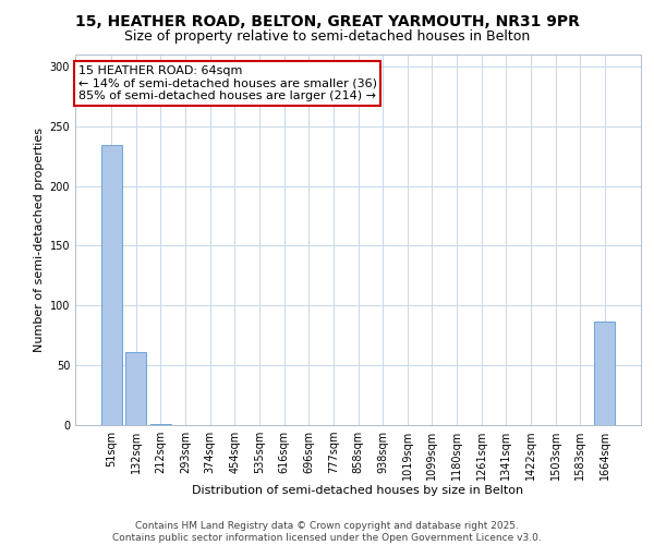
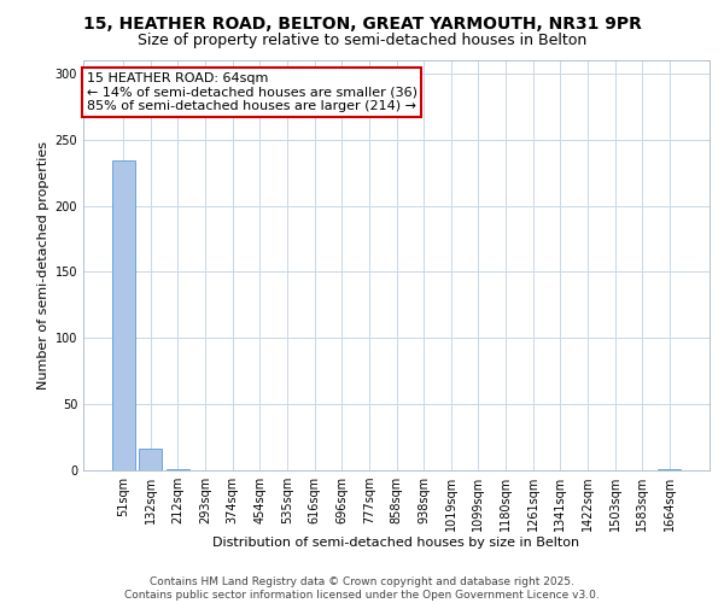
132sqm: 61 -> 16
1664sqm: 87 -> 1
